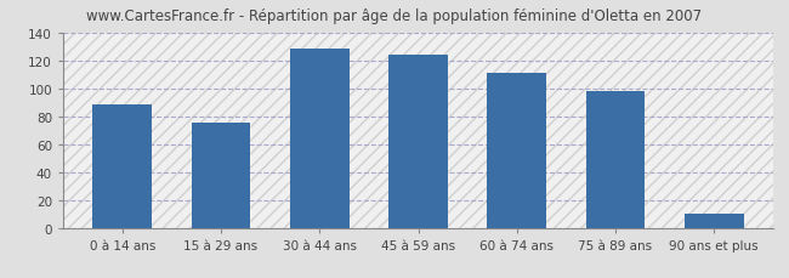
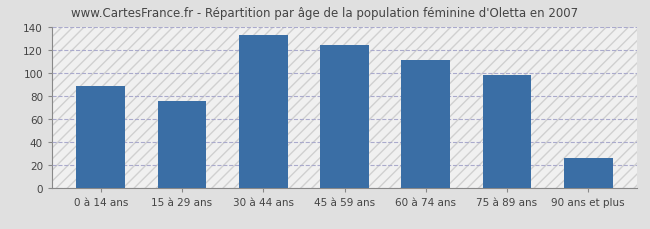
30 à 44 ans: 128 -> 133
90 ans et plus: 10 -> 26
